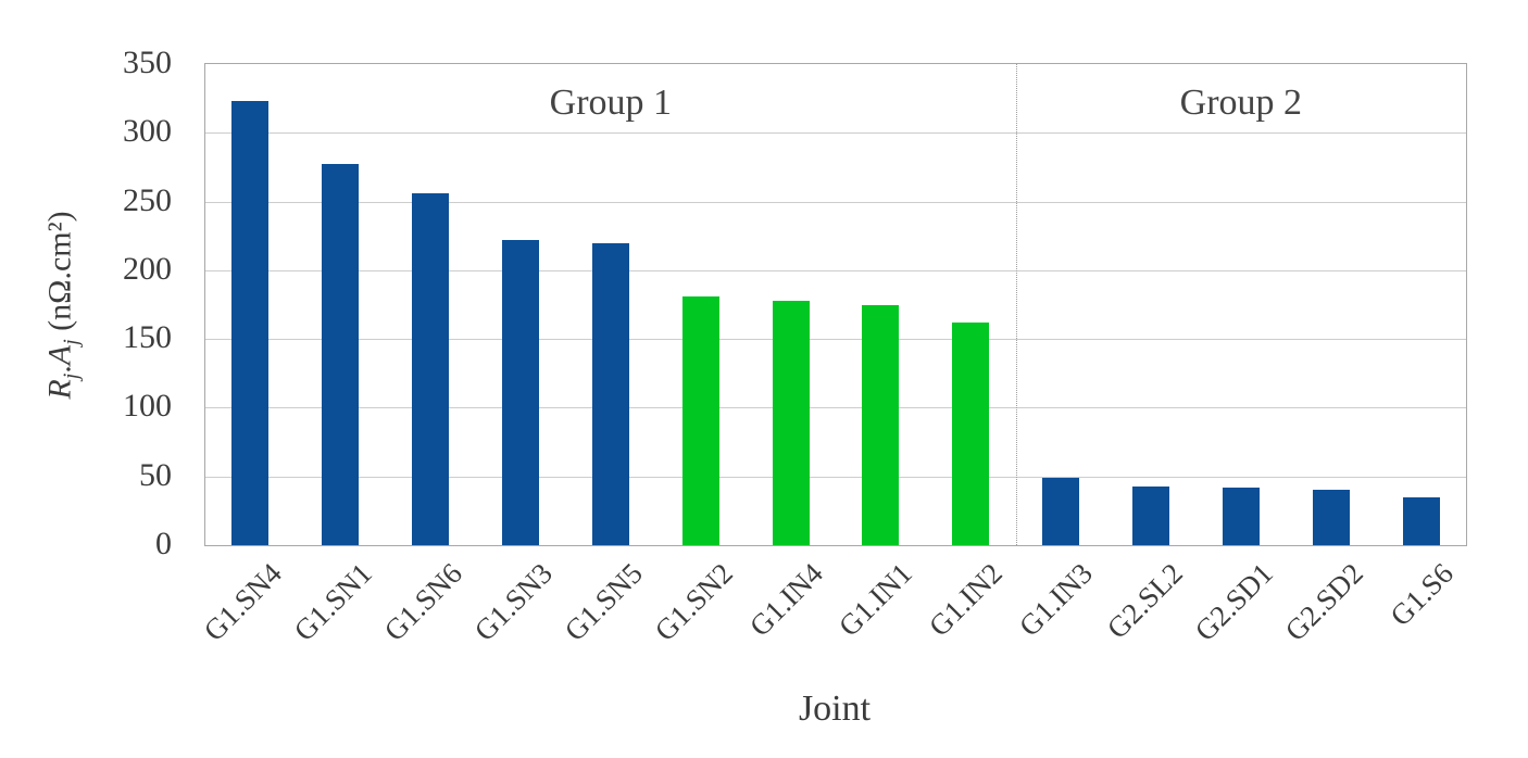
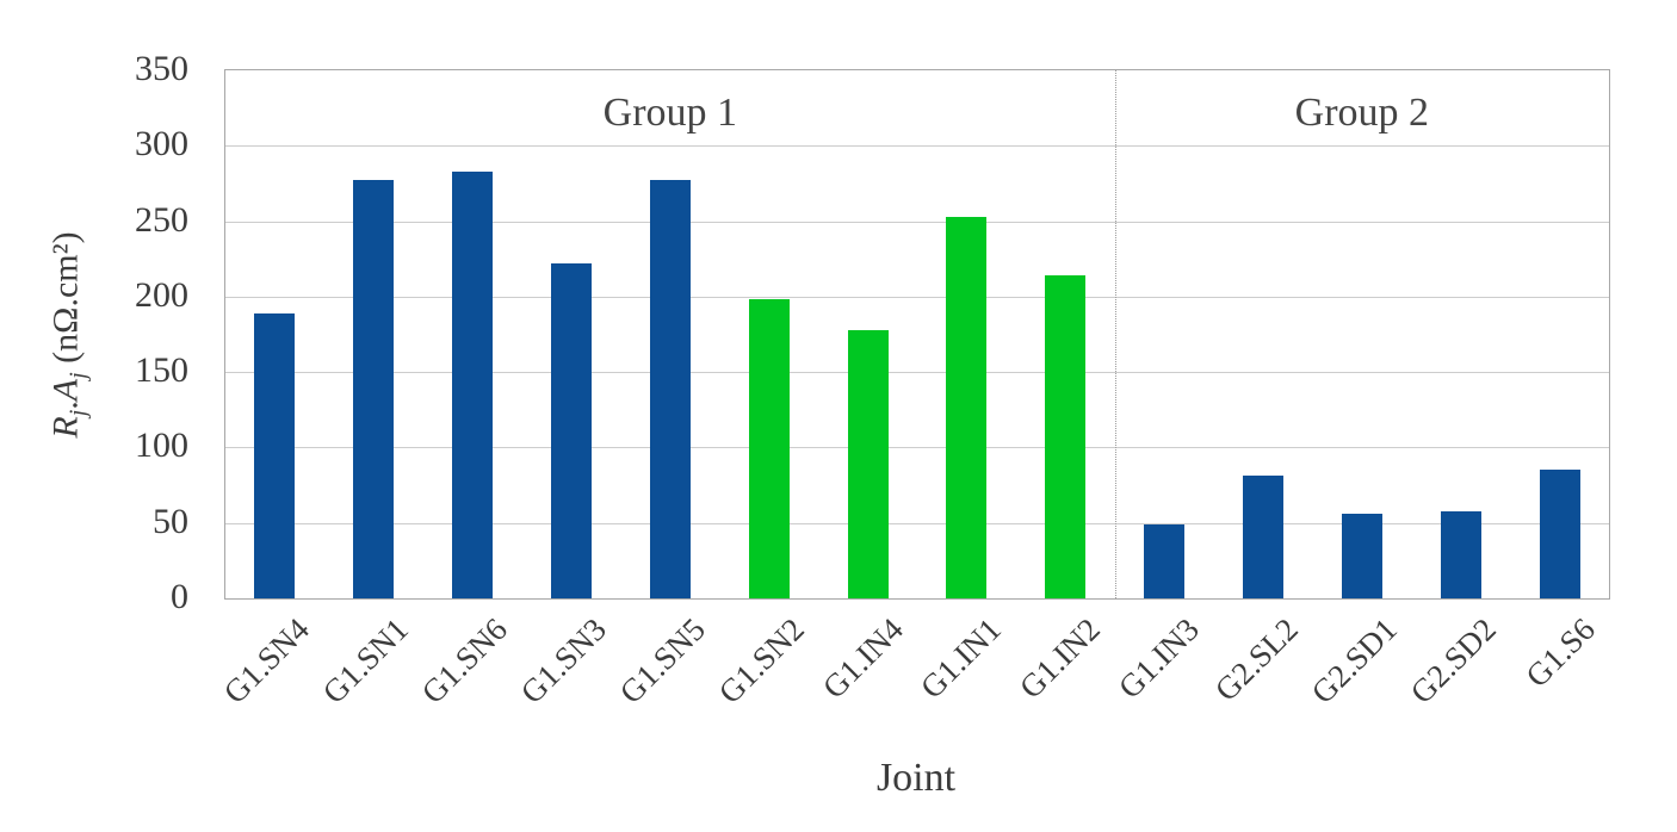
G1.SN4: 323 -> 189
G1.SN6: 256 -> 283
G1.SN5: 220 -> 277
G1.SN2: 181 -> 198
G1.IN1: 175 -> 253
G1.IN2: 162 -> 214
G2.SL2: 43 -> 81
G2.SD1: 42 -> 56
G2.SD2: 40 -> 58
G1.S6: 35 -> 85
